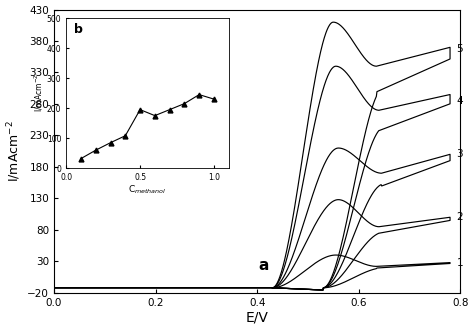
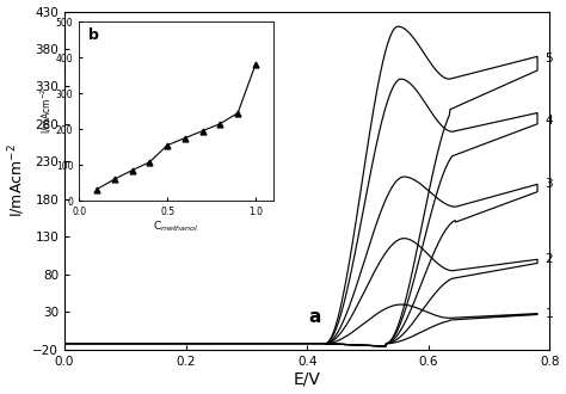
0.5: 195 -> 155
1.0: 230 -> 380
